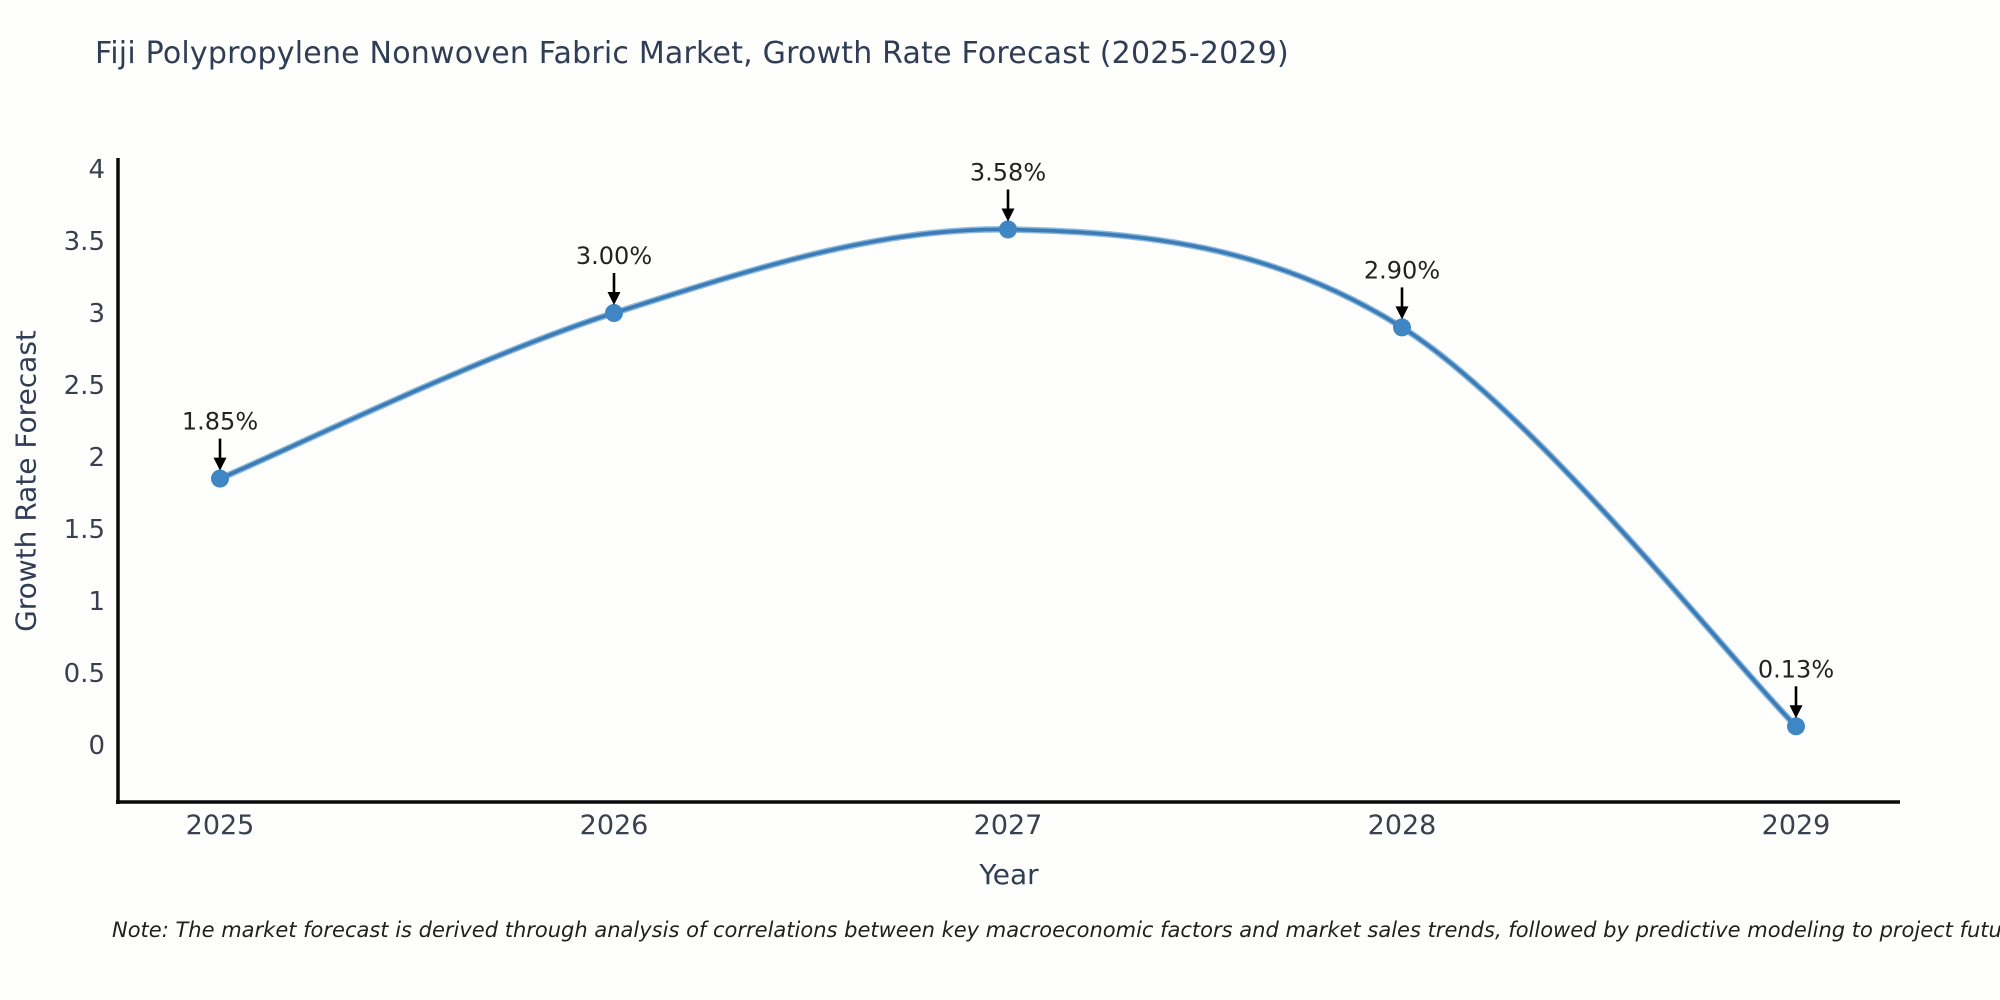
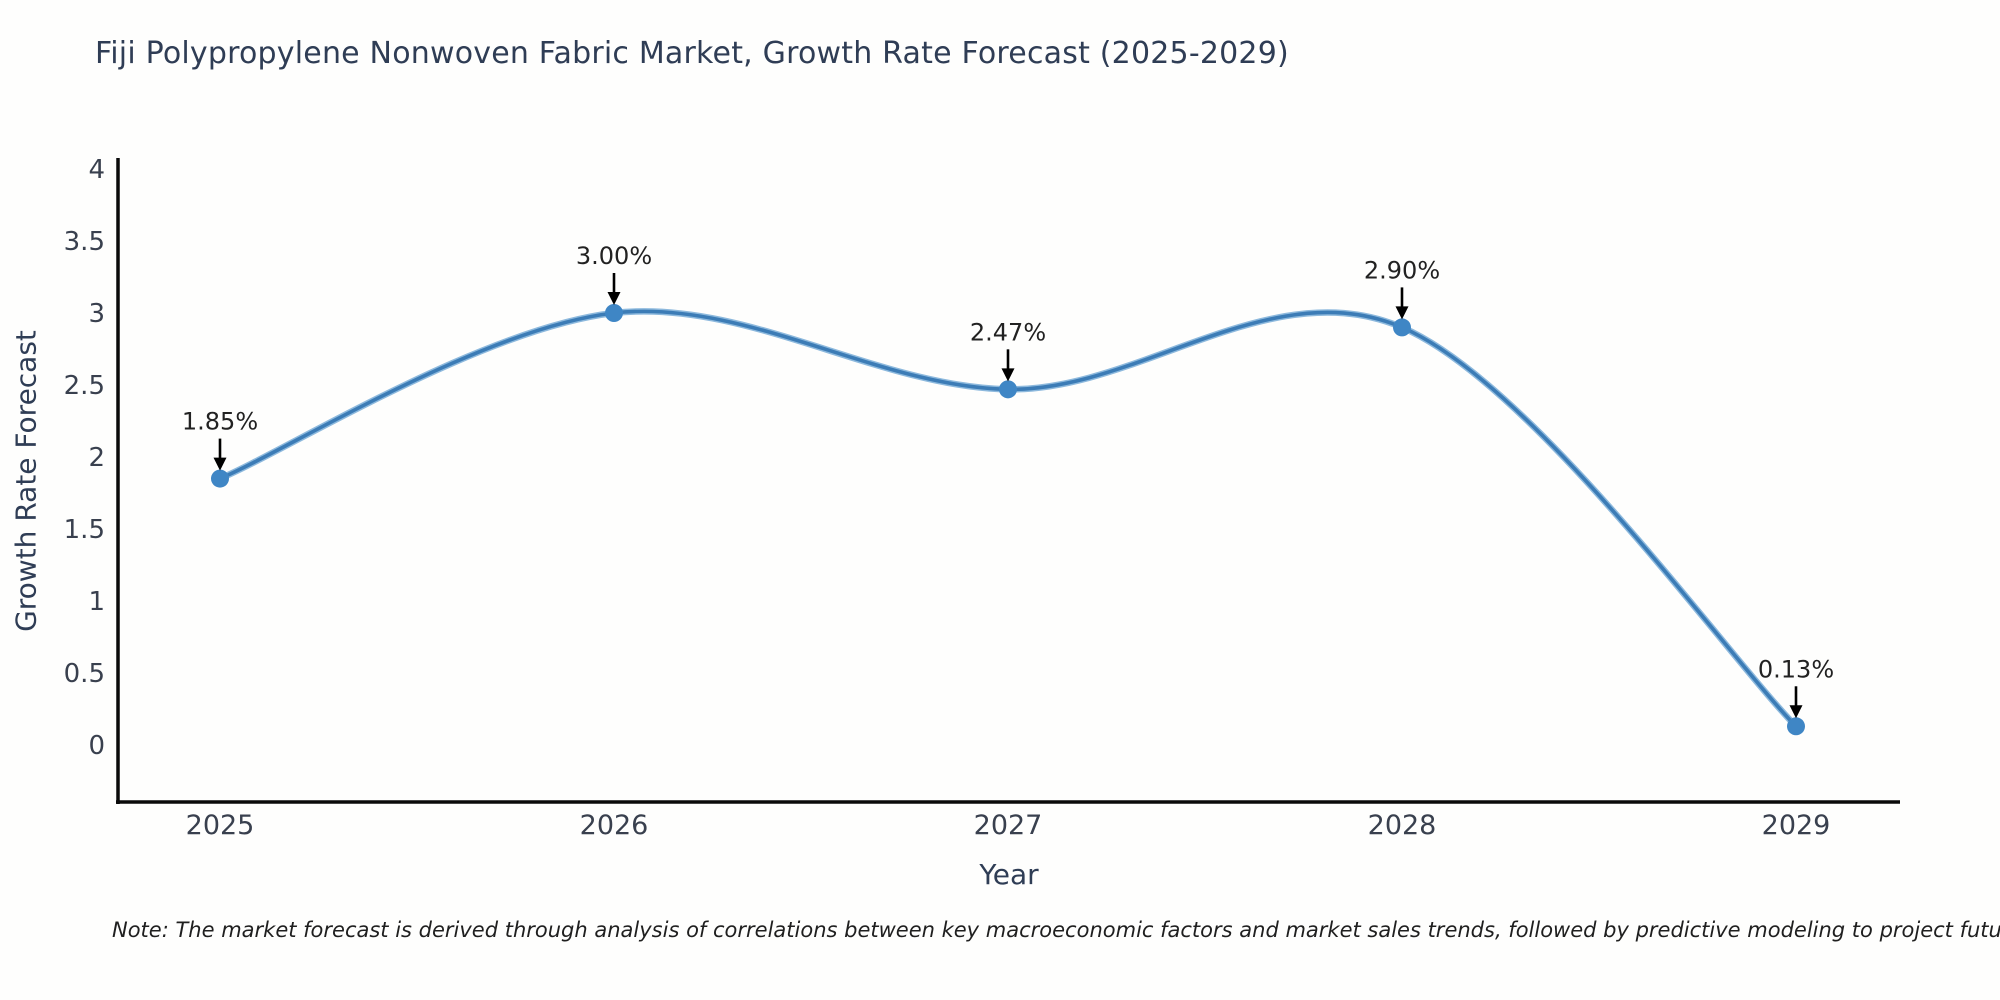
2027: 3.58% -> 2.47%
